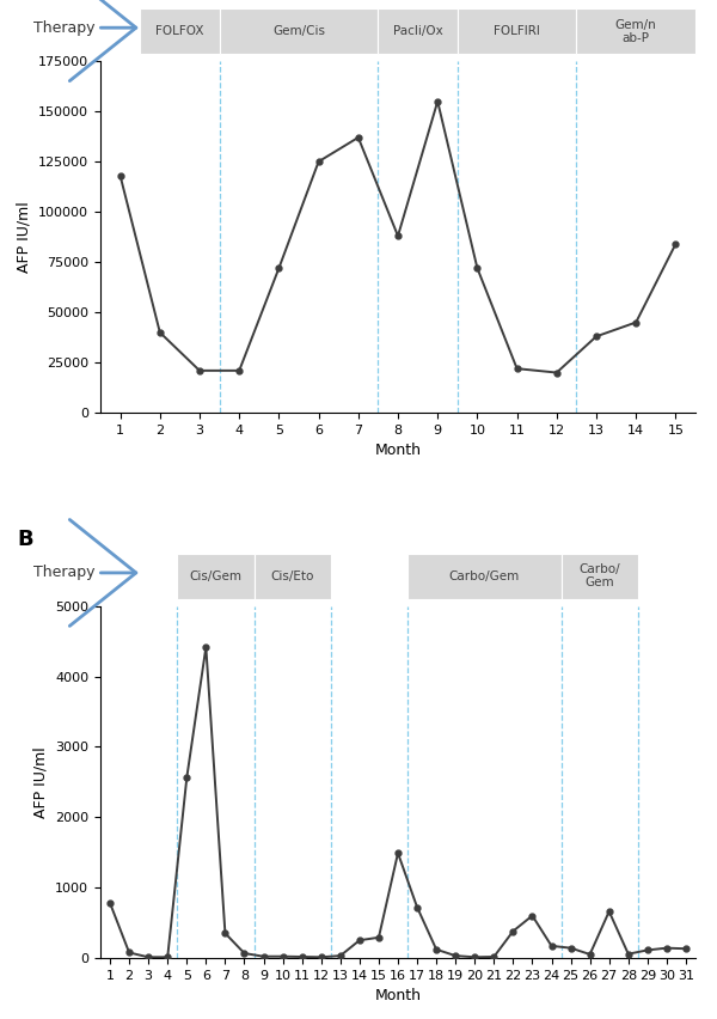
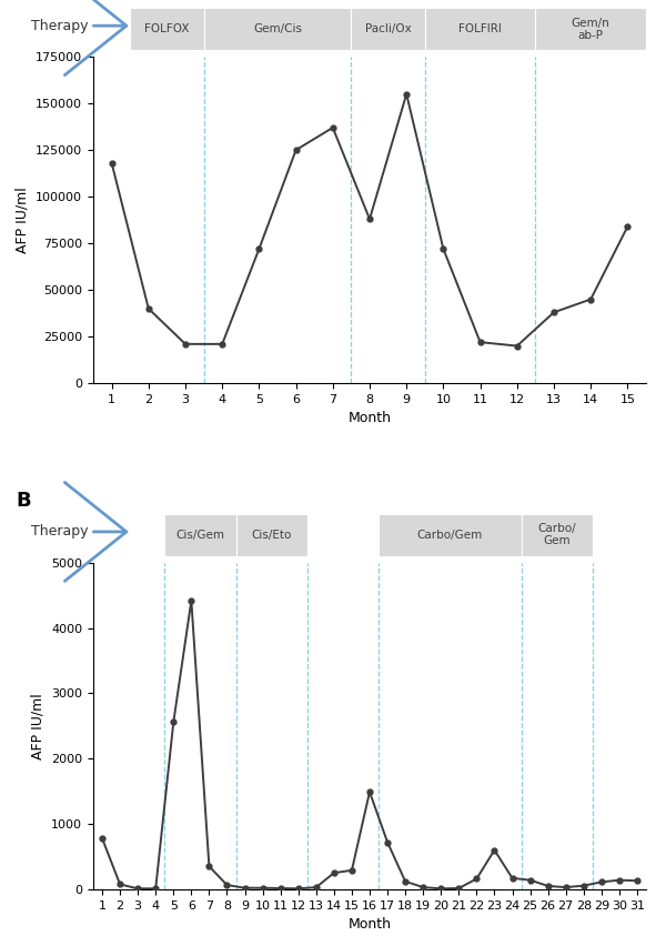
22: 380 -> 160
27: 660 -> 30
